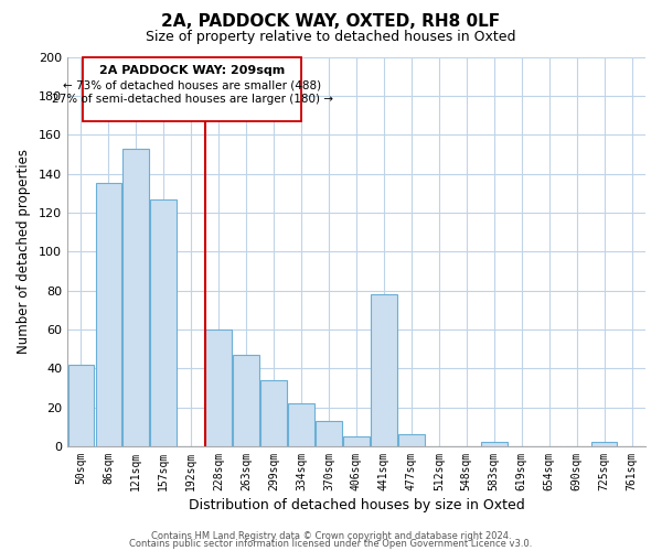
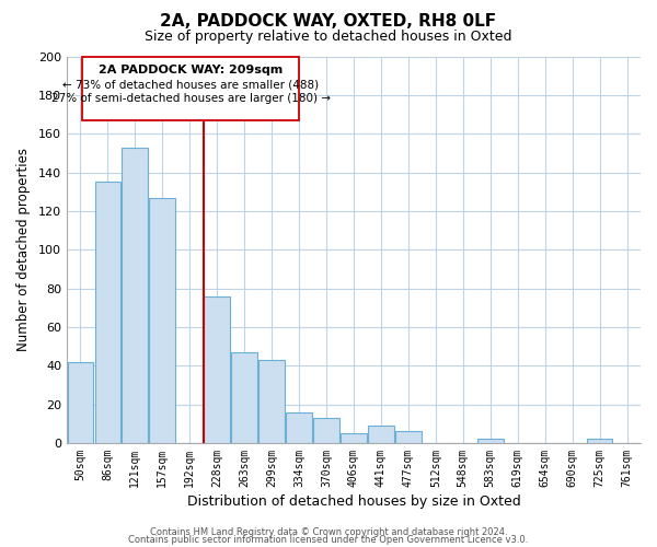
228sqm: 60 -> 76
299sqm: 34 -> 43
334sqm: 22 -> 16
441sqm: 78 -> 9
